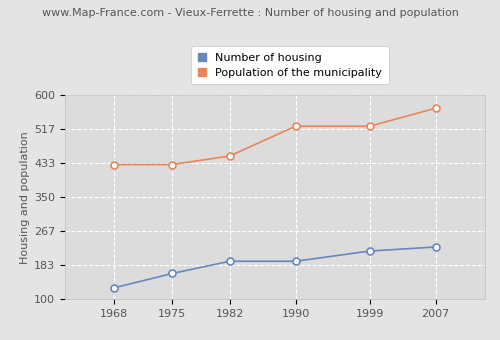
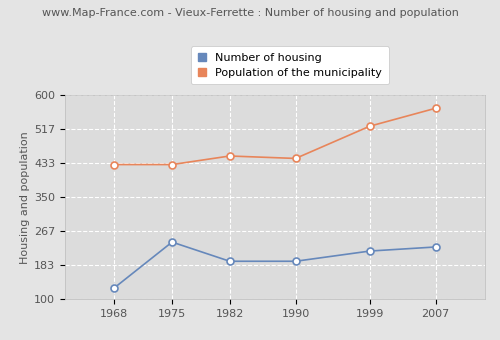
Number of housing/1975: 163 -> 240
Population of the municipality/1990: 524 -> 445
